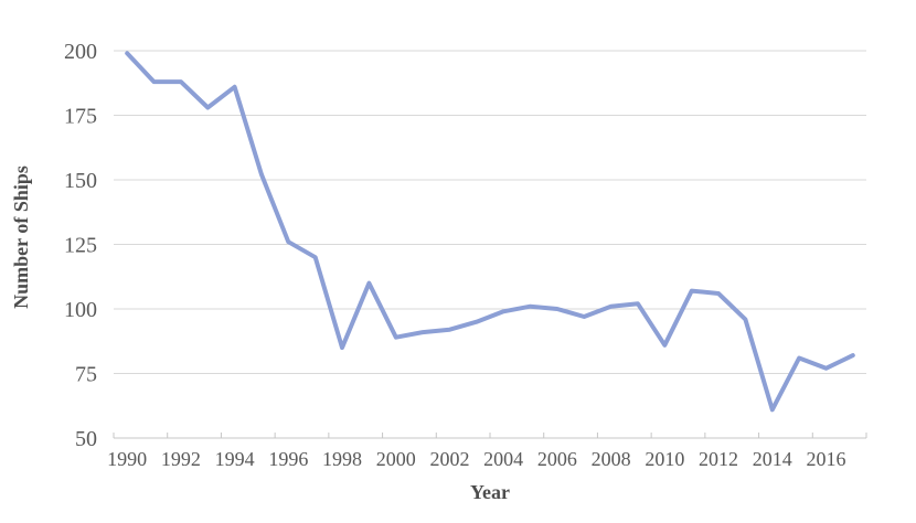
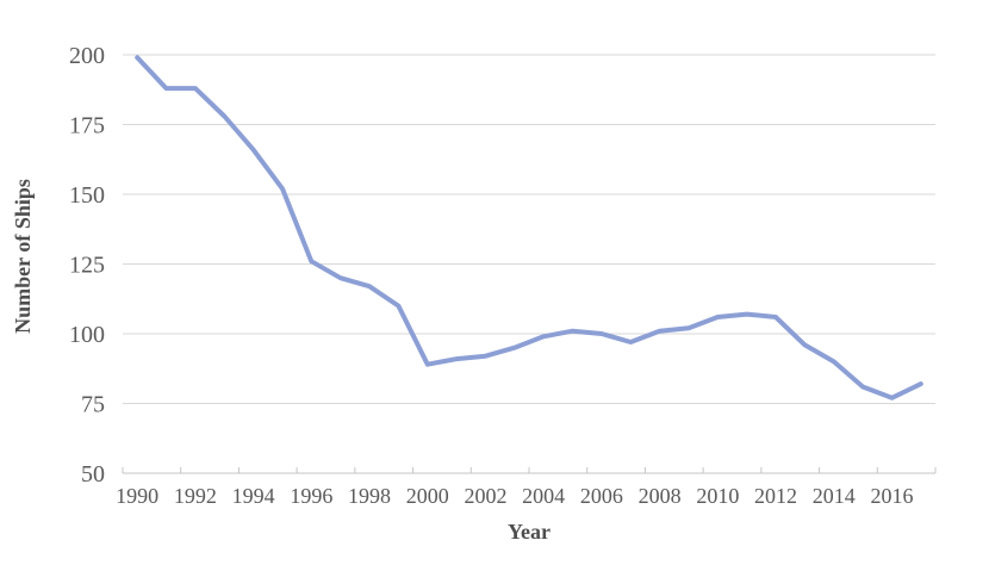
1994: 186 -> 166
1998: 85 -> 117
2010: 86 -> 106
2014: 61 -> 90
